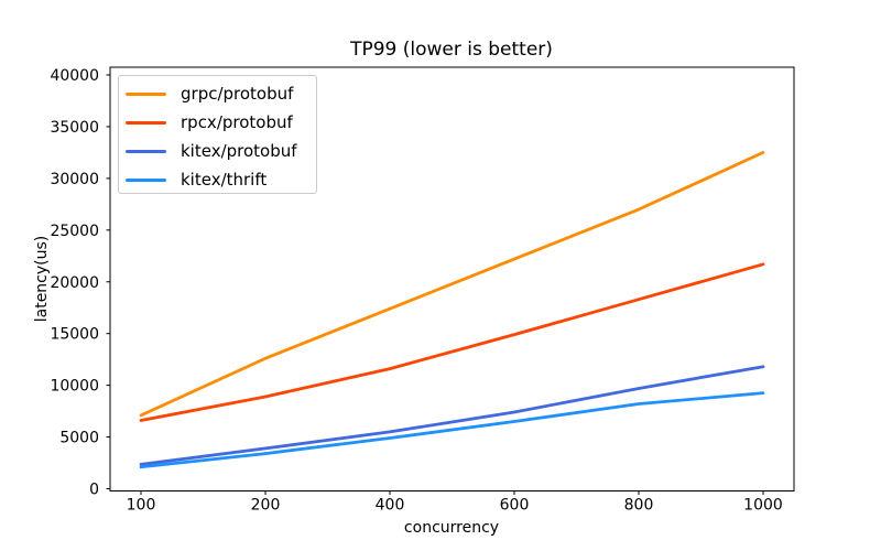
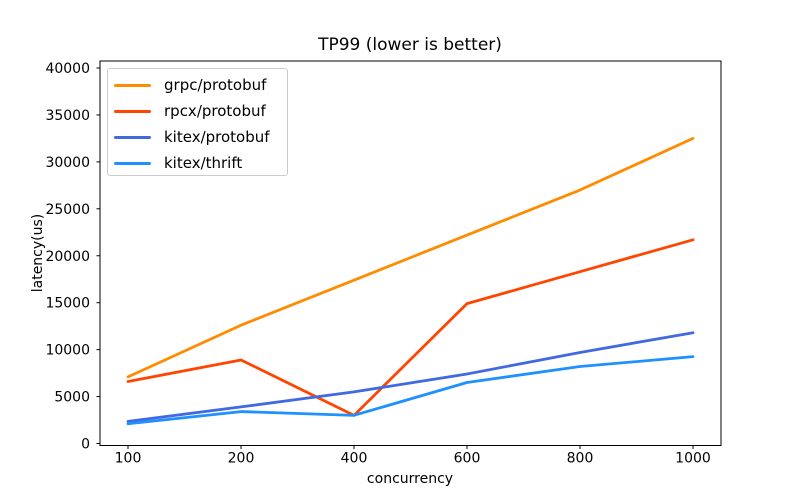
rpcx/protobuf/400: 12000 -> 3000
kitex/thrift/400: 5000 -> 3000
